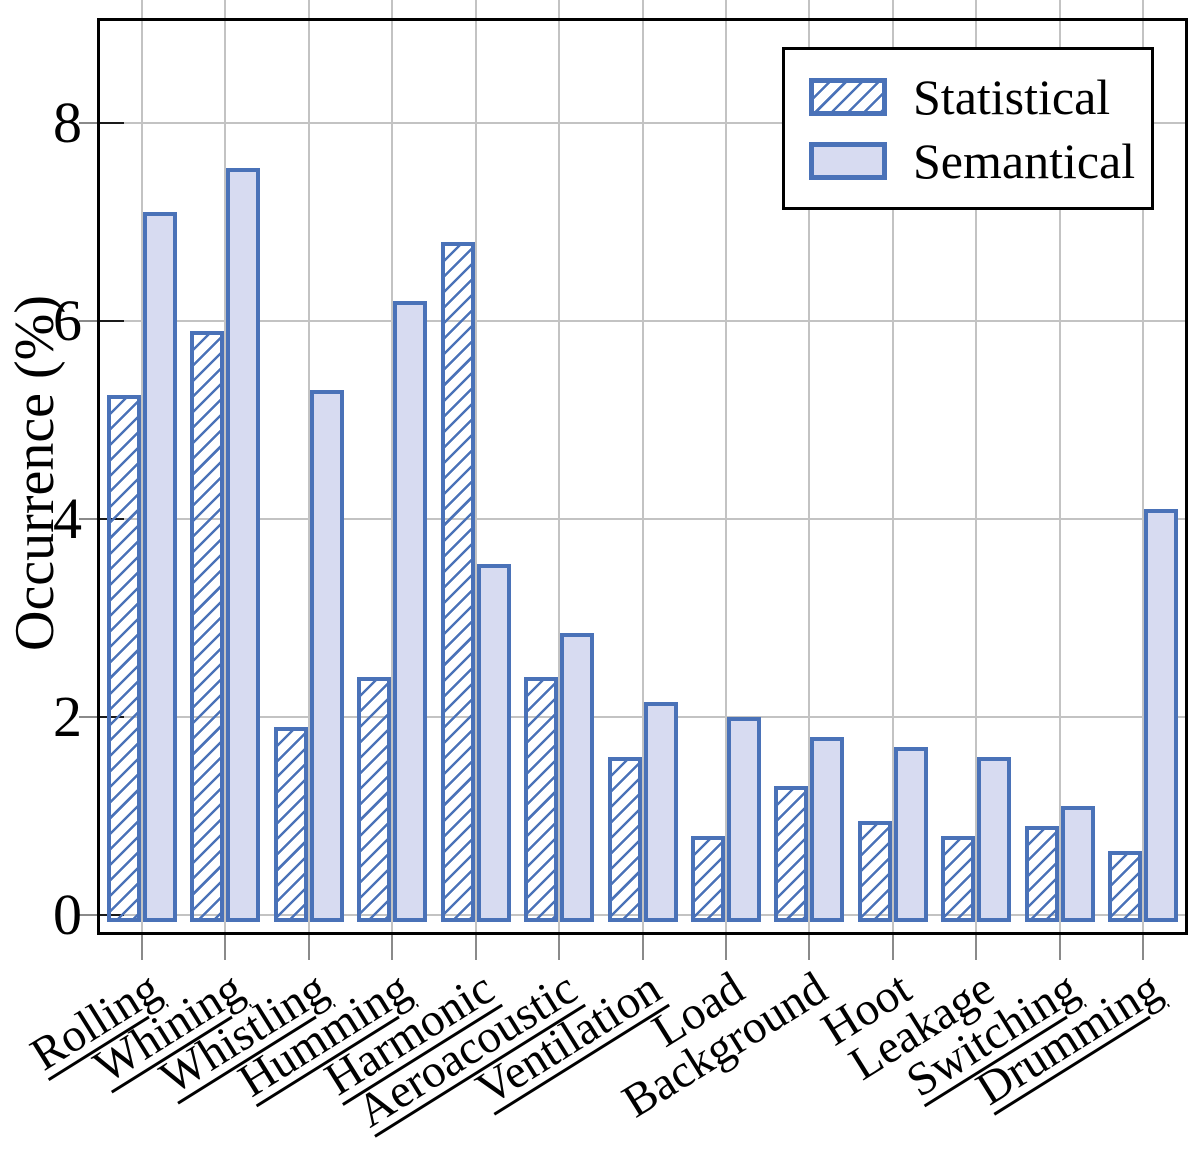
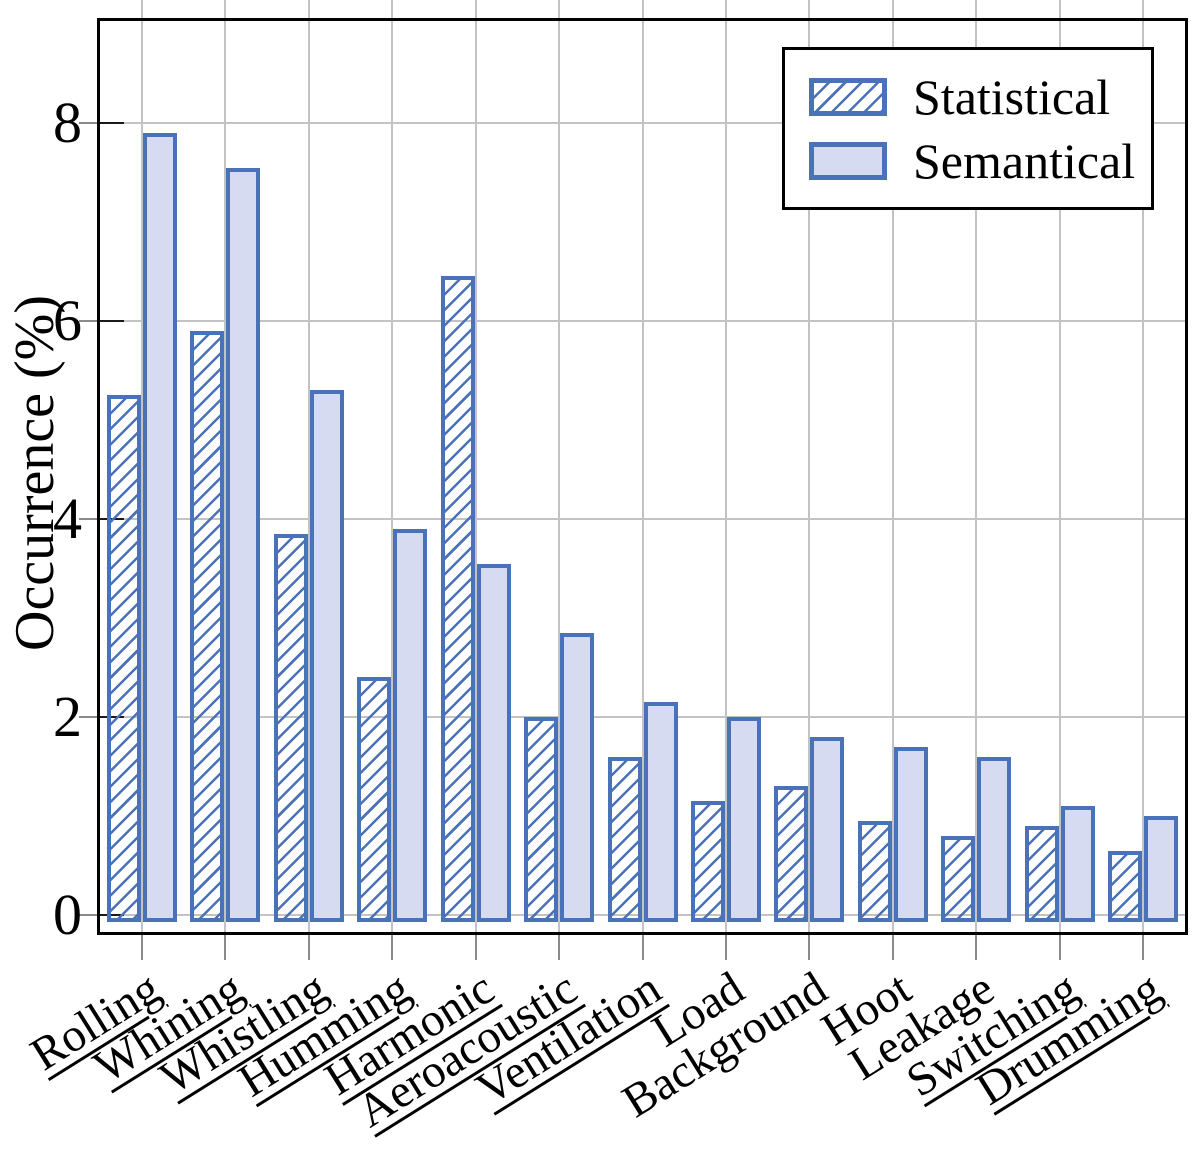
Semantical/Rolling: 7.1 -> 7.9
Statistical/Whistling: 1.9 -> 3.9
Semantical/Humming: 6.2 -> 3.9
Statistical/Harmonic: 6.8 -> 6.5
Statistical/Aeroacoustic: 2.4 -> 2.0
Statistical/Load: 0.8 -> 1.1
Semantical/Drumming: 4.1 -> 1.0
